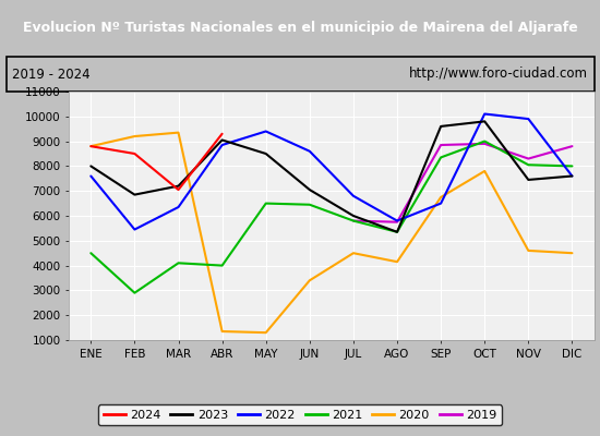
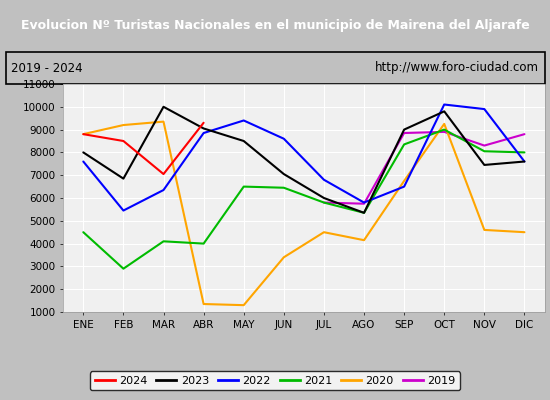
2023/MAR: 7200 -> 10000
2023/SEP: 9600 -> 9000
2020/OCT: 7800 -> 9250
